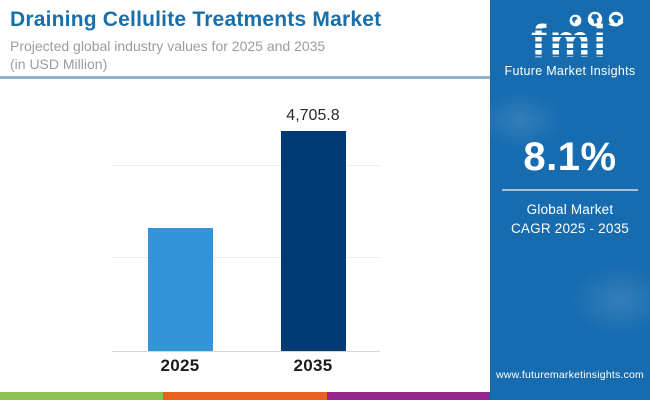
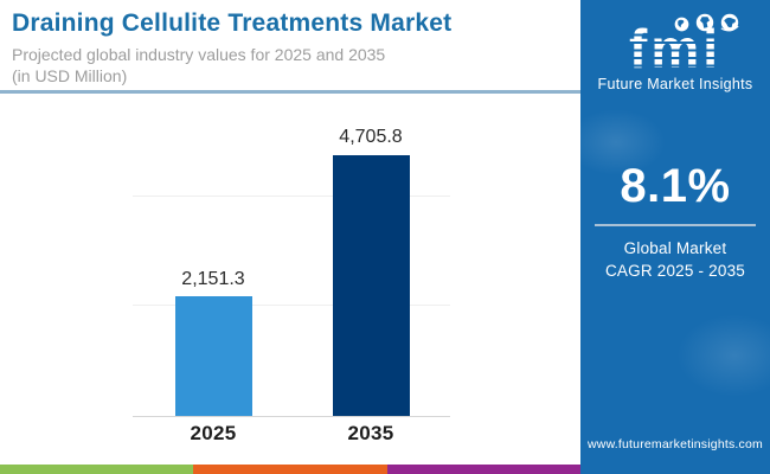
2025: 2,632.7 -> 2,151.3
